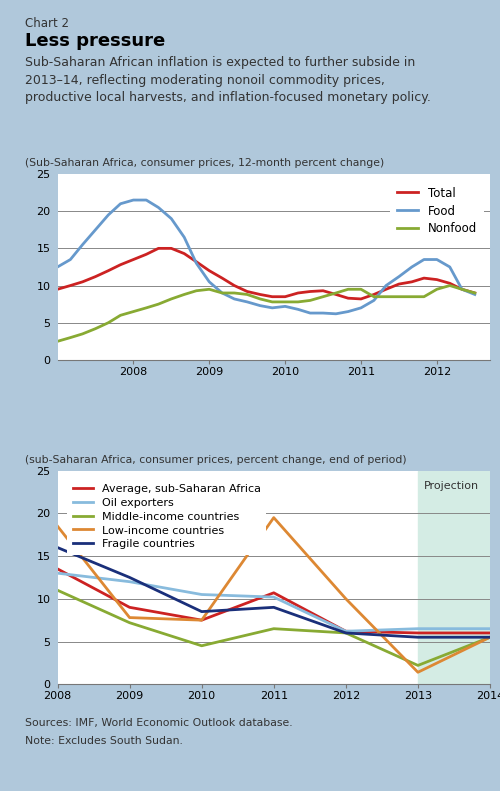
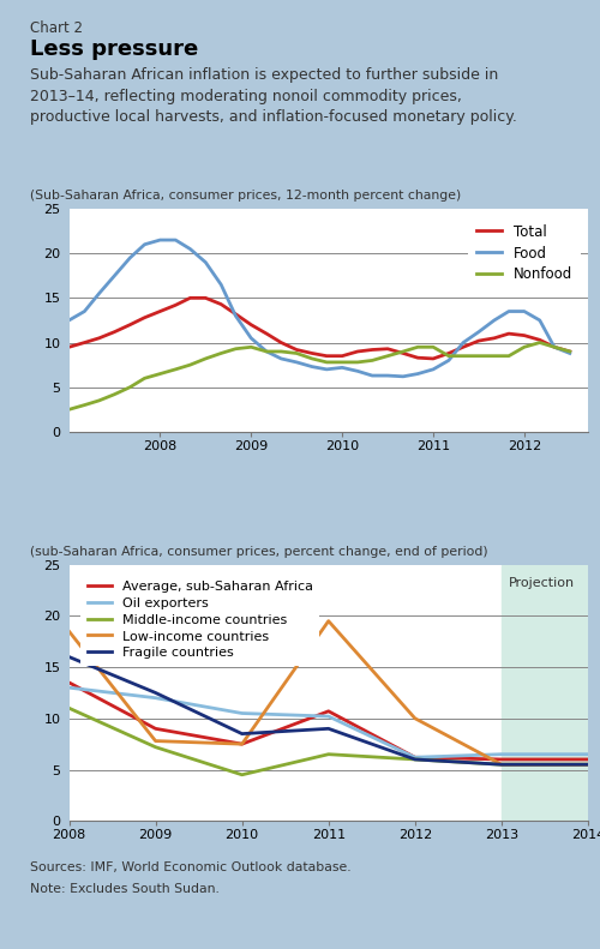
Middle-income countries/2013: 2.2 -> 5.5
Low-income countries/2013: 1.4 -> 5.5
